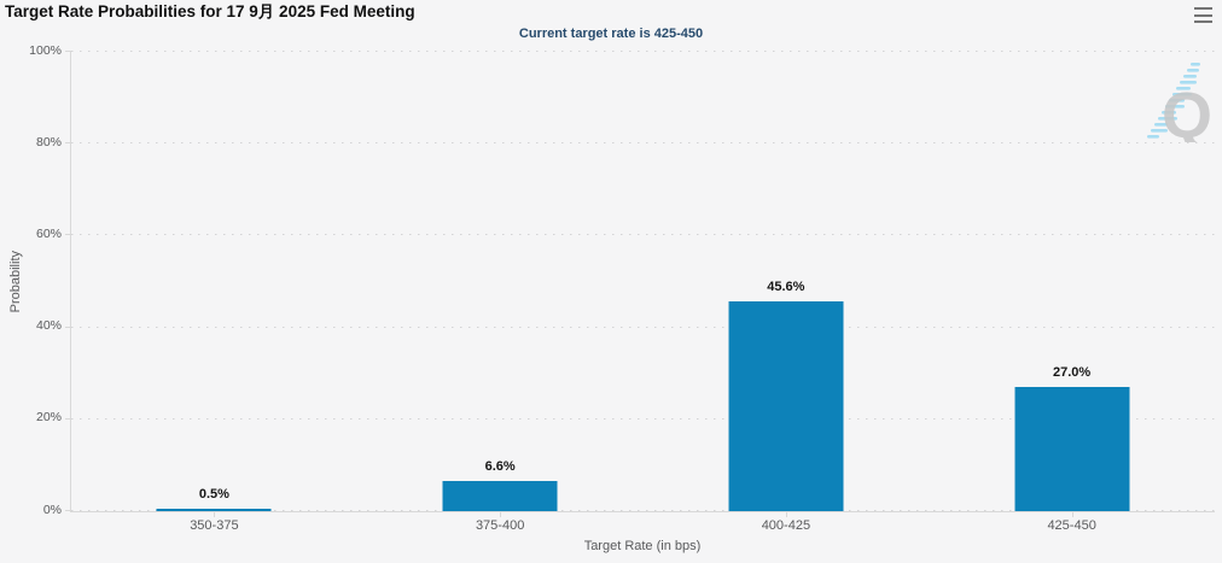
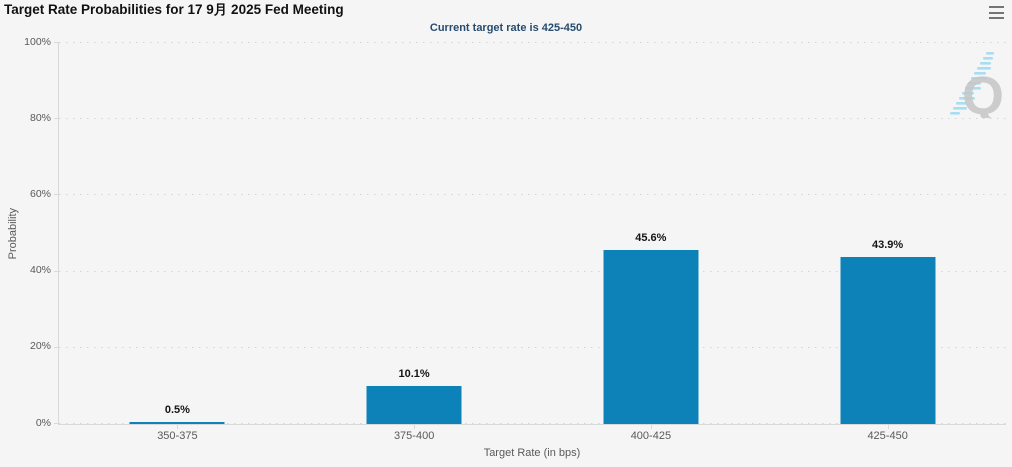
375-400: 6.6% -> 10.1%
425-450: 27.0% -> 43.9%
